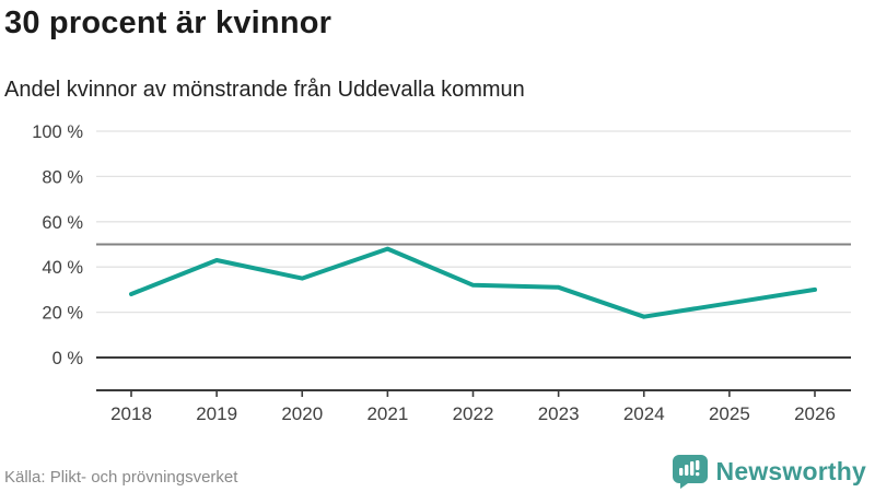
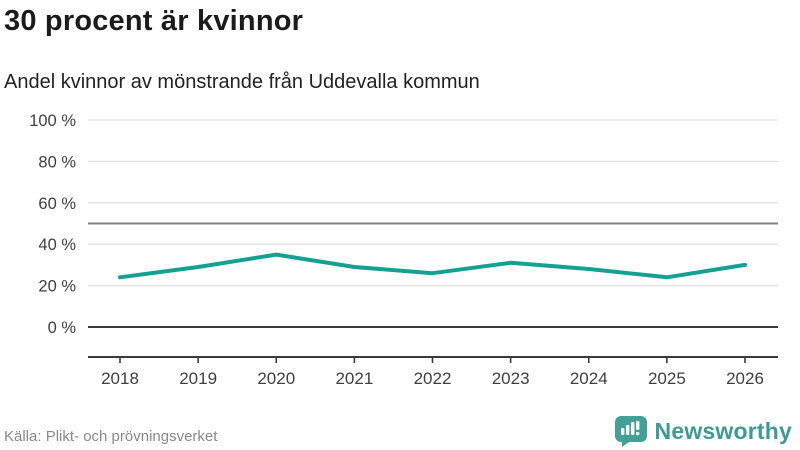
2018: 28% -> 24%
2019: 43% -> 29%
2021: 48% -> 29%
2022: 32% -> 26%
2024: 18% -> 28%
